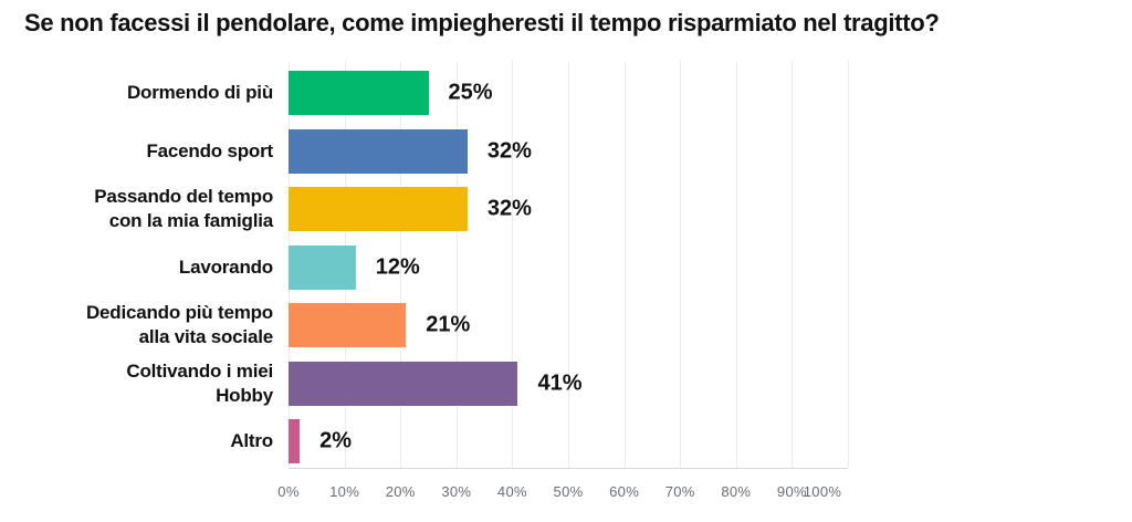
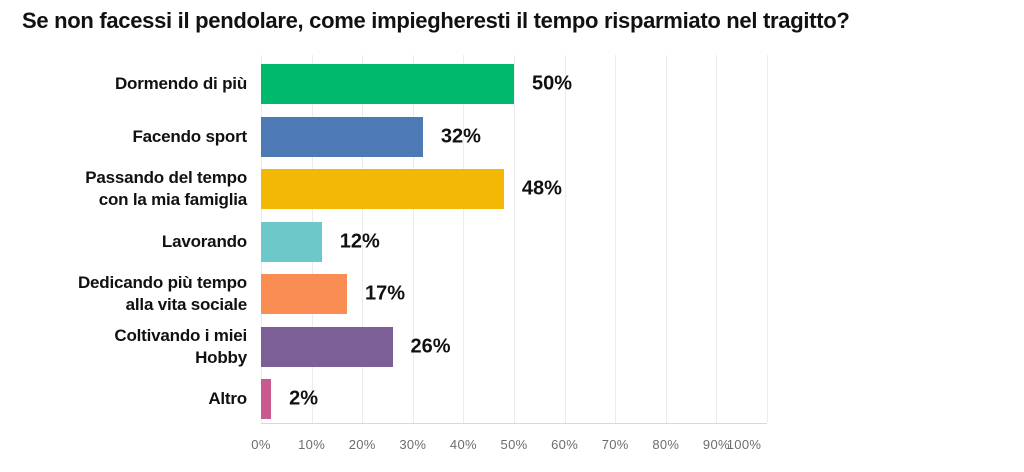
Dormendo di più: 25% -> 50%
Passando del tempo con la mia famiglia: 32% -> 48%
Dedicando più tempo alla vita sociale: 21% -> 17%
Coltivando i miei Hobby: 41% -> 26%
